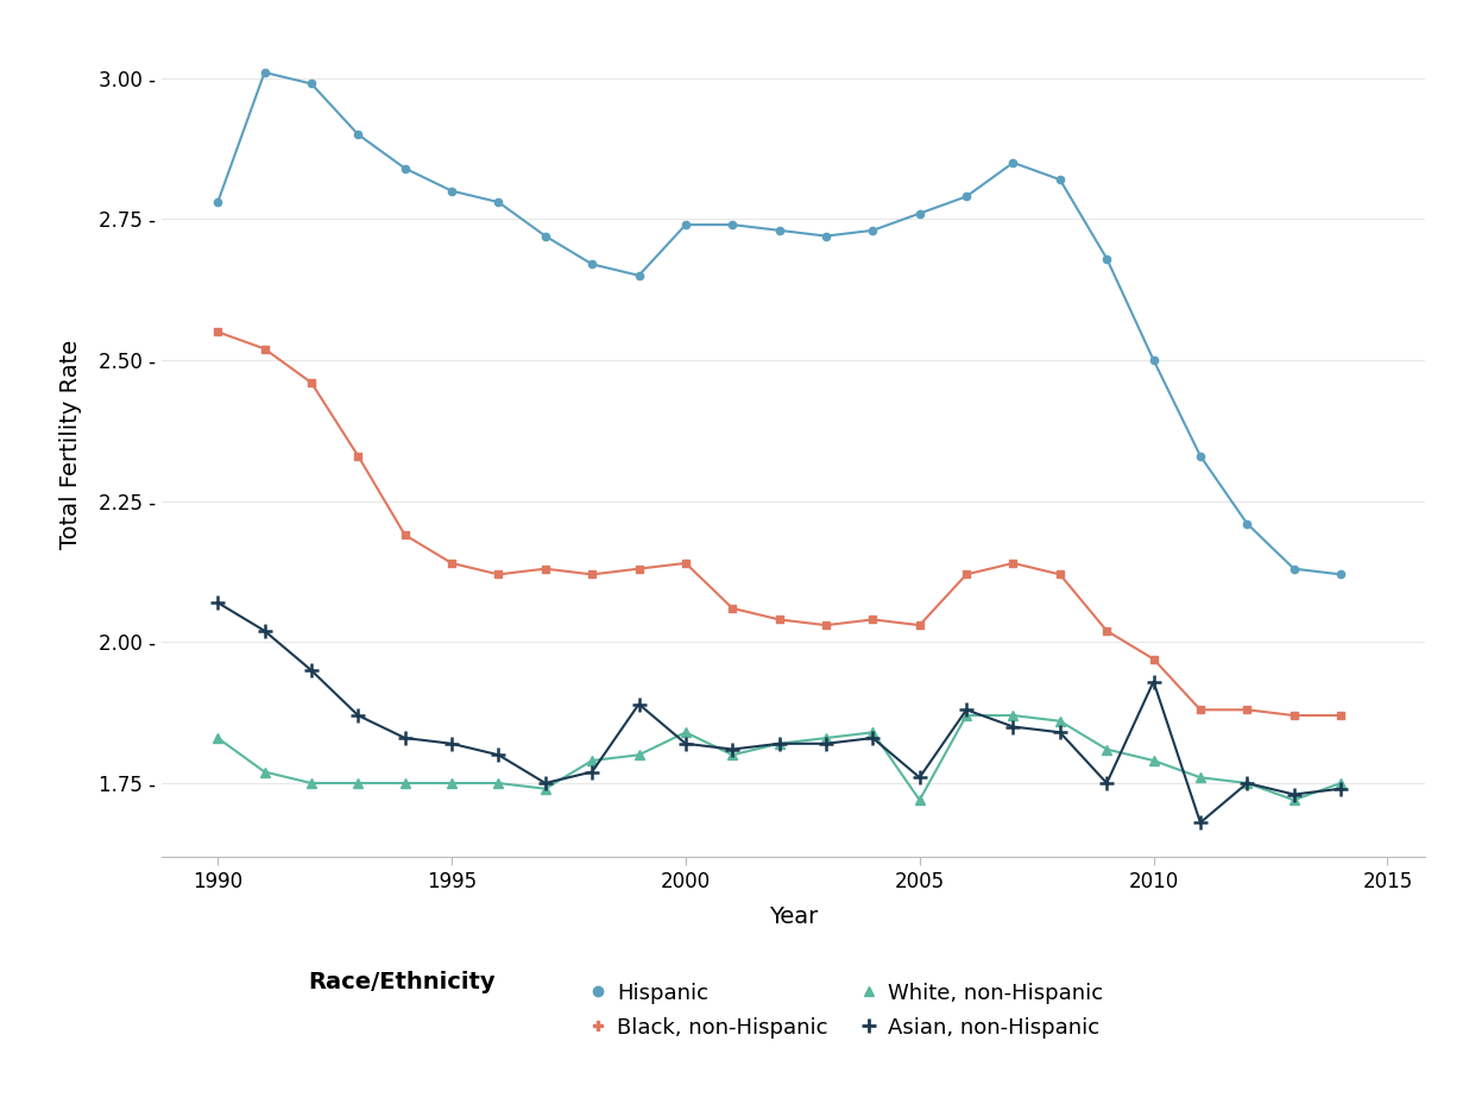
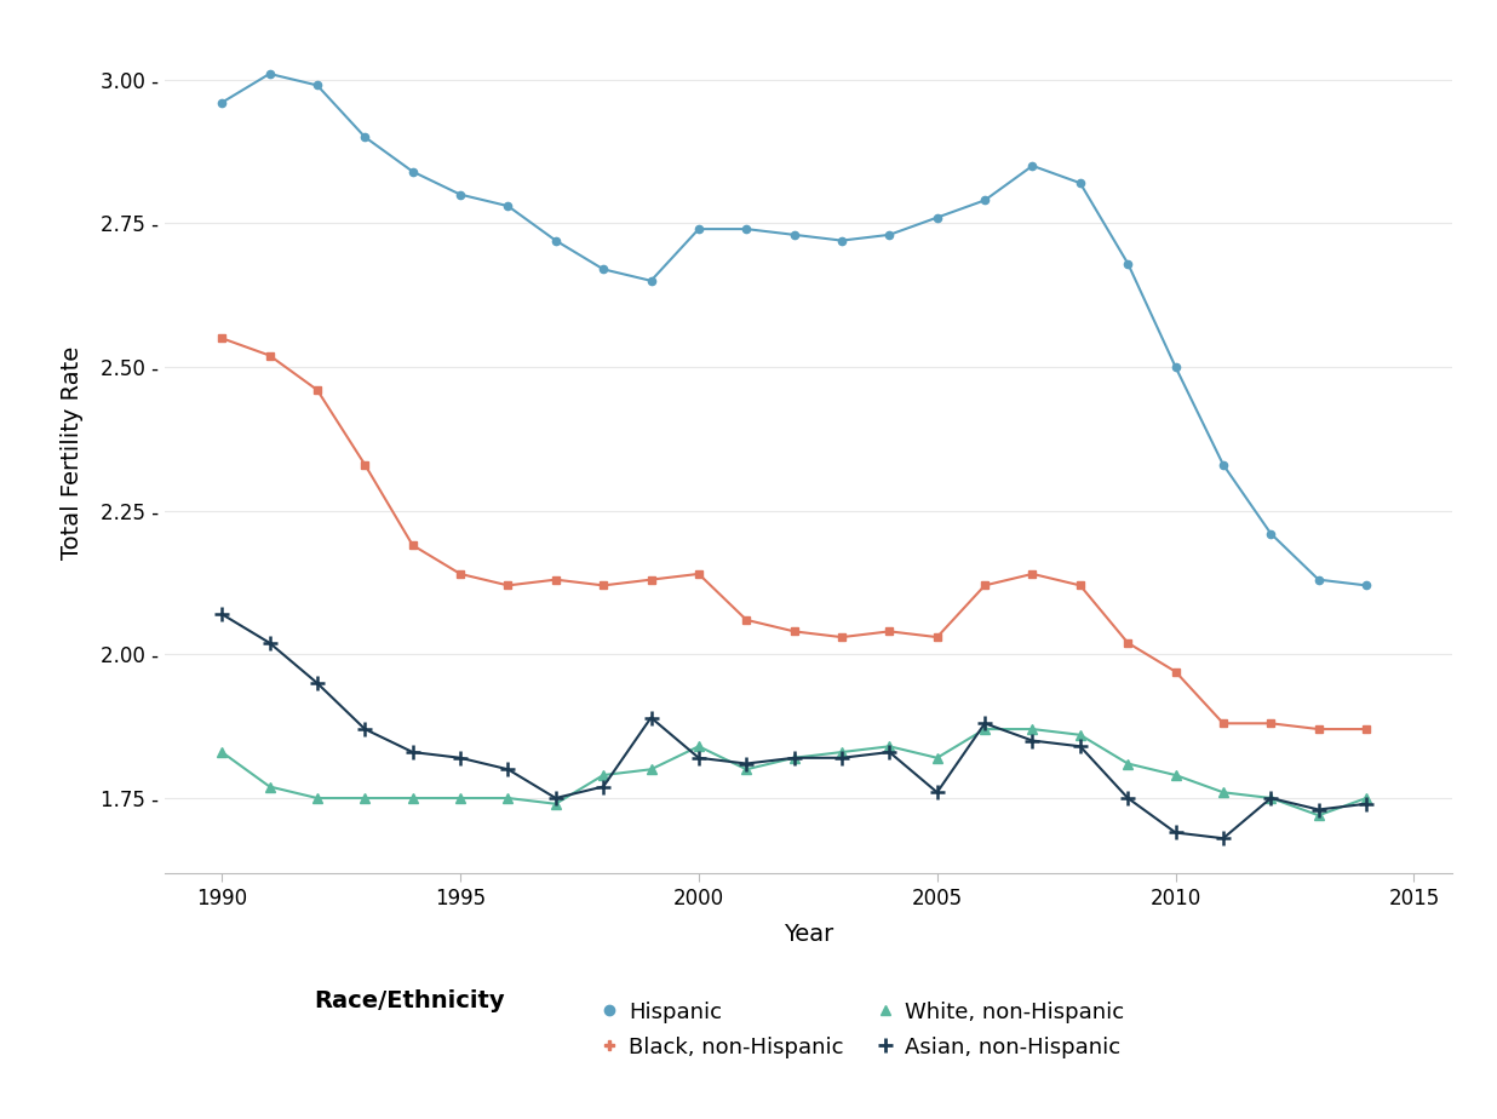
Hispanic/1990: 2.78 - -> 2.96 -
White, non-Hispanic/2005: 1.72 - -> 1.82 -
Asian, non-Hispanic/2010: 1.93 - -> 1.69 -
